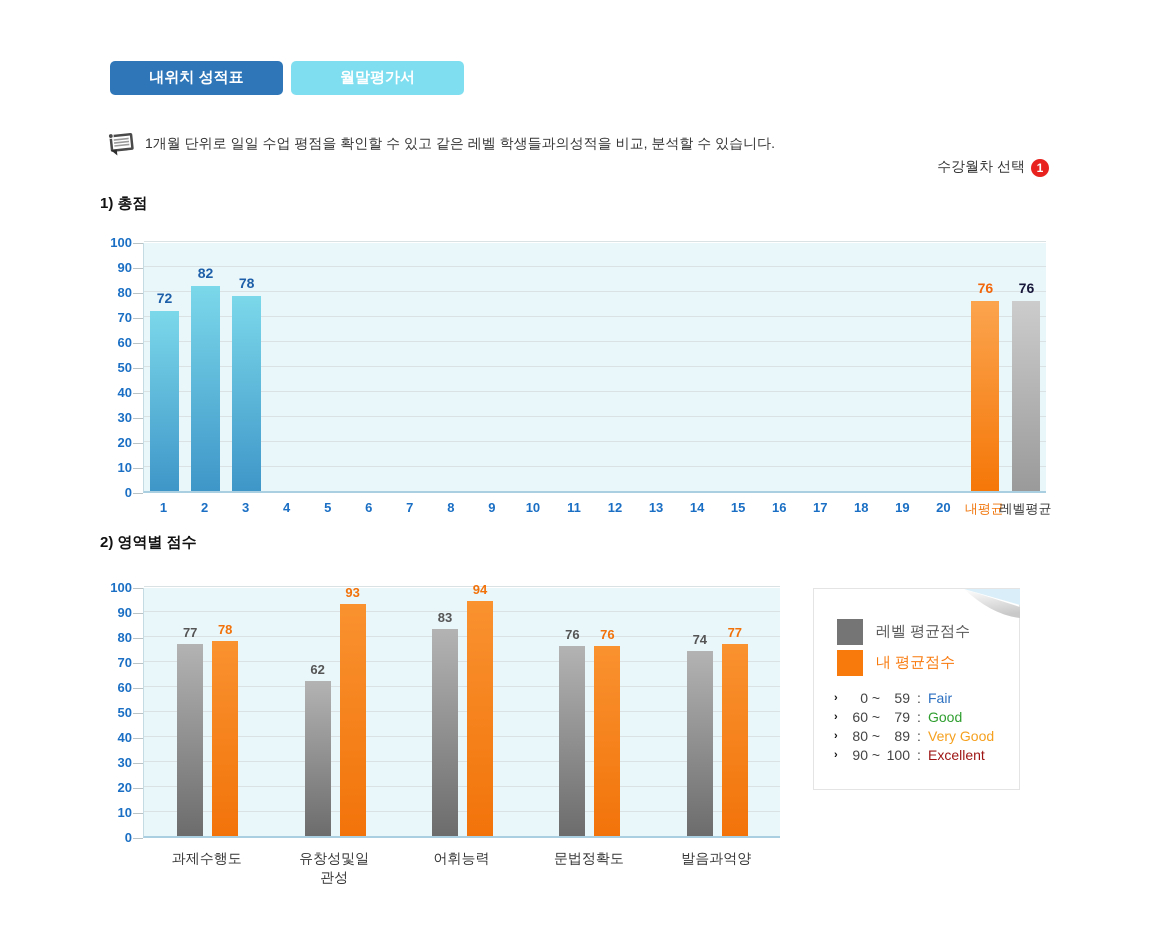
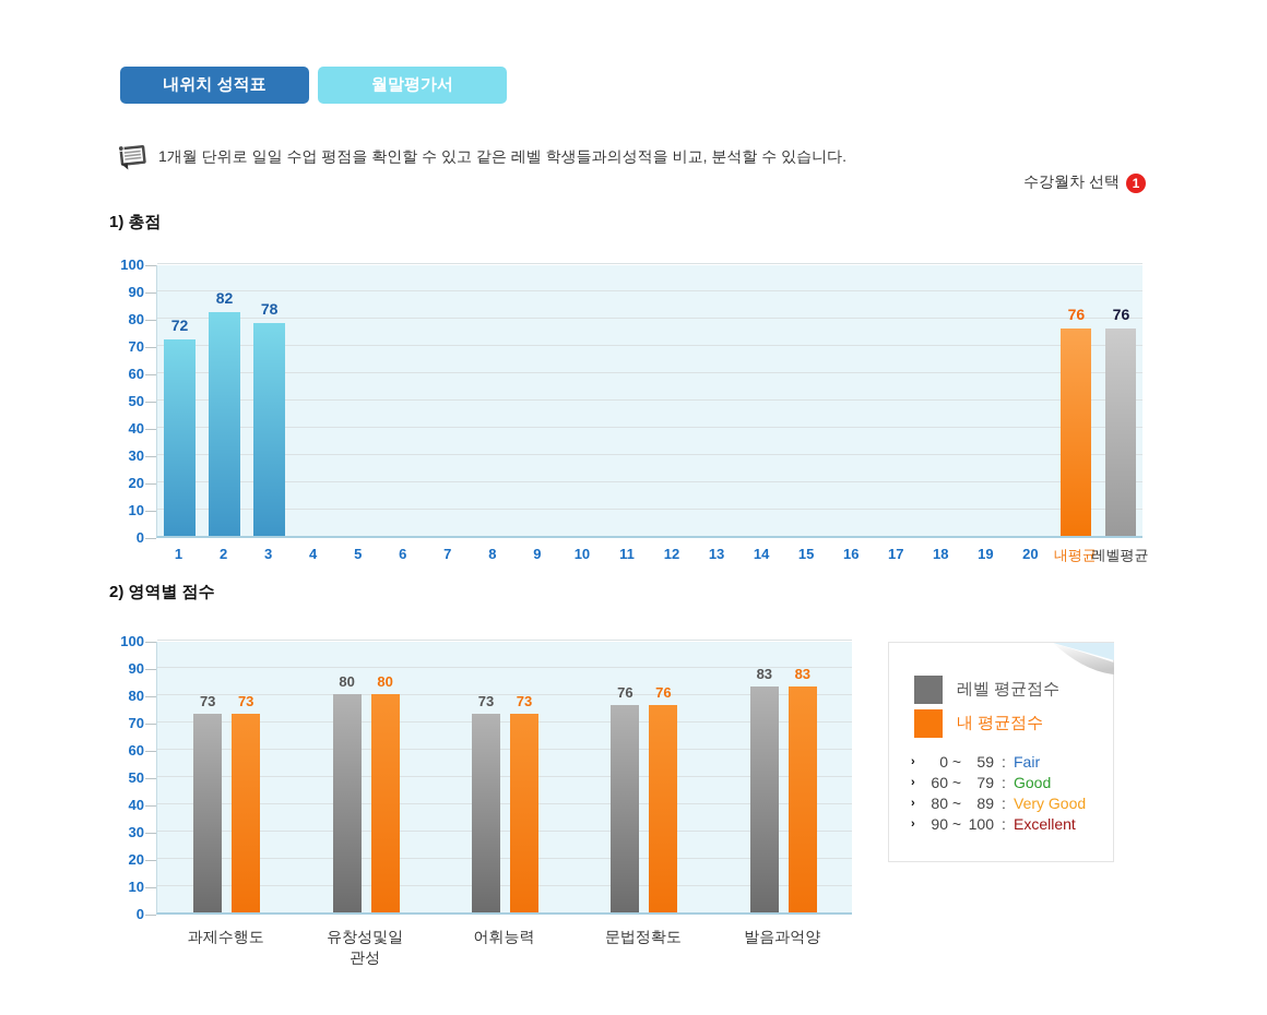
2) 영역별 점수/레벨 평균점수/과제수행도: 77 -> 73
2) 영역별 점수/내 평균점수/과제수행도: 78 -> 73
2) 영역별 점수/레벨 평균점수/유창성및일관성: 62 -> 80
2) 영역별 점수/내 평균점수/유창성및일관성: 93 -> 80
2) 영역별 점수/레벨 평균점수/어휘능력: 83 -> 73
2) 영역별 점수/내 평균점수/어휘능력: 94 -> 73
2) 영역별 점수/레벨 평균점수/발음과억양: 74 -> 83
2) 영역별 점수/내 평균점수/발음과억양: 77 -> 83
